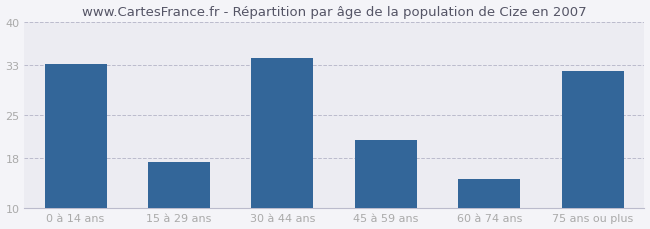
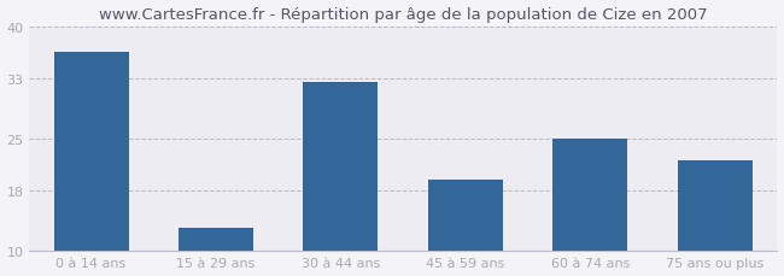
0 à 14 ans: 33.2 -> 36.5
15 à 29 ans: 17.4 -> 13.0
30 à 44 ans: 34.2 -> 32.5
45 à 59 ans: 21.0 -> 19.5
60 à 74 ans: 14.6 -> 25.0
75 ans ou plus: 32.0 -> 22.0
